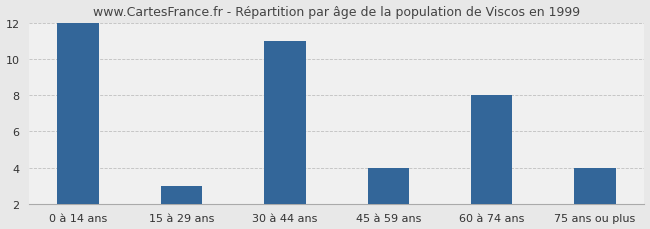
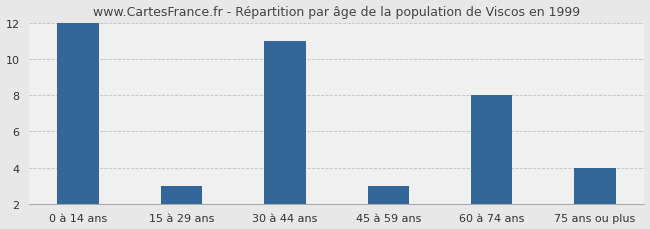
45 à 59 ans: 4 -> 3
